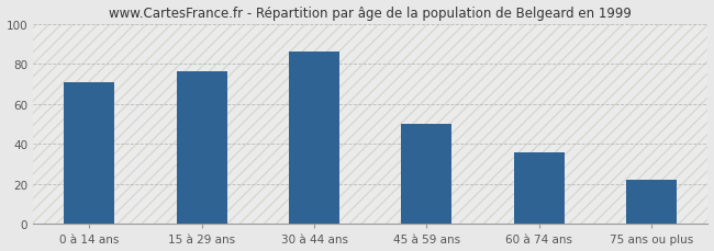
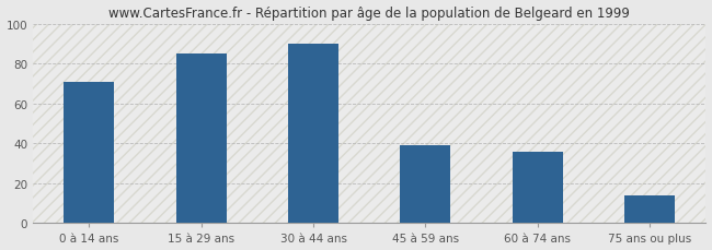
15 à 29 ans: 76 -> 85
30 à 44 ans: 86 -> 90
45 à 59 ans: 50 -> 39
75 ans ou plus: 22 -> 14
